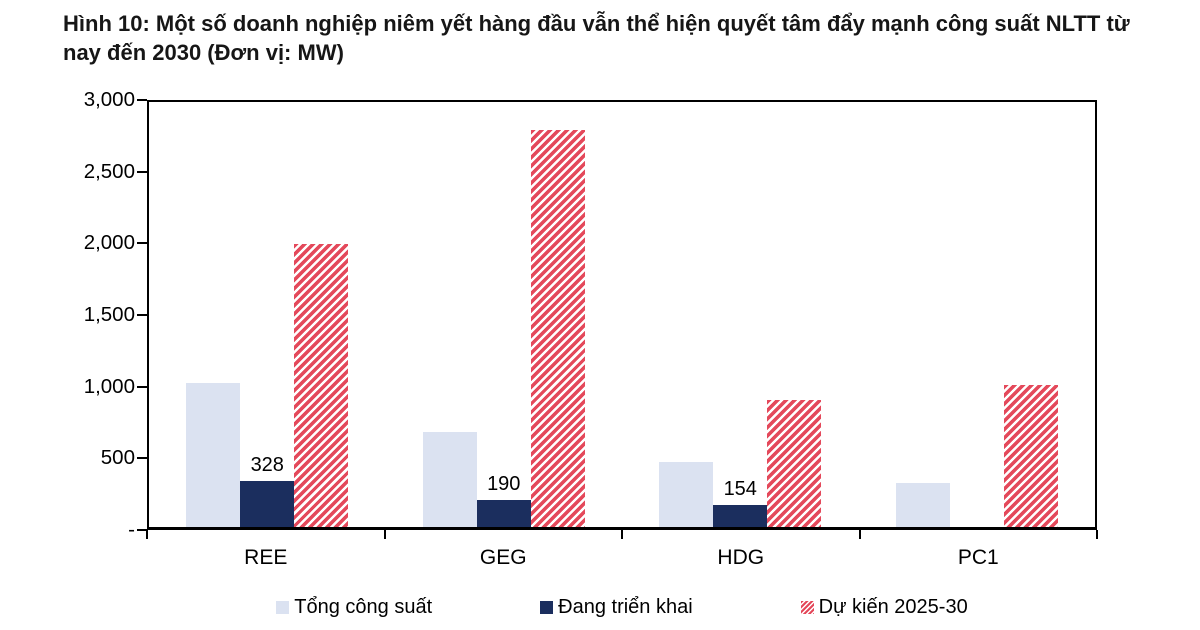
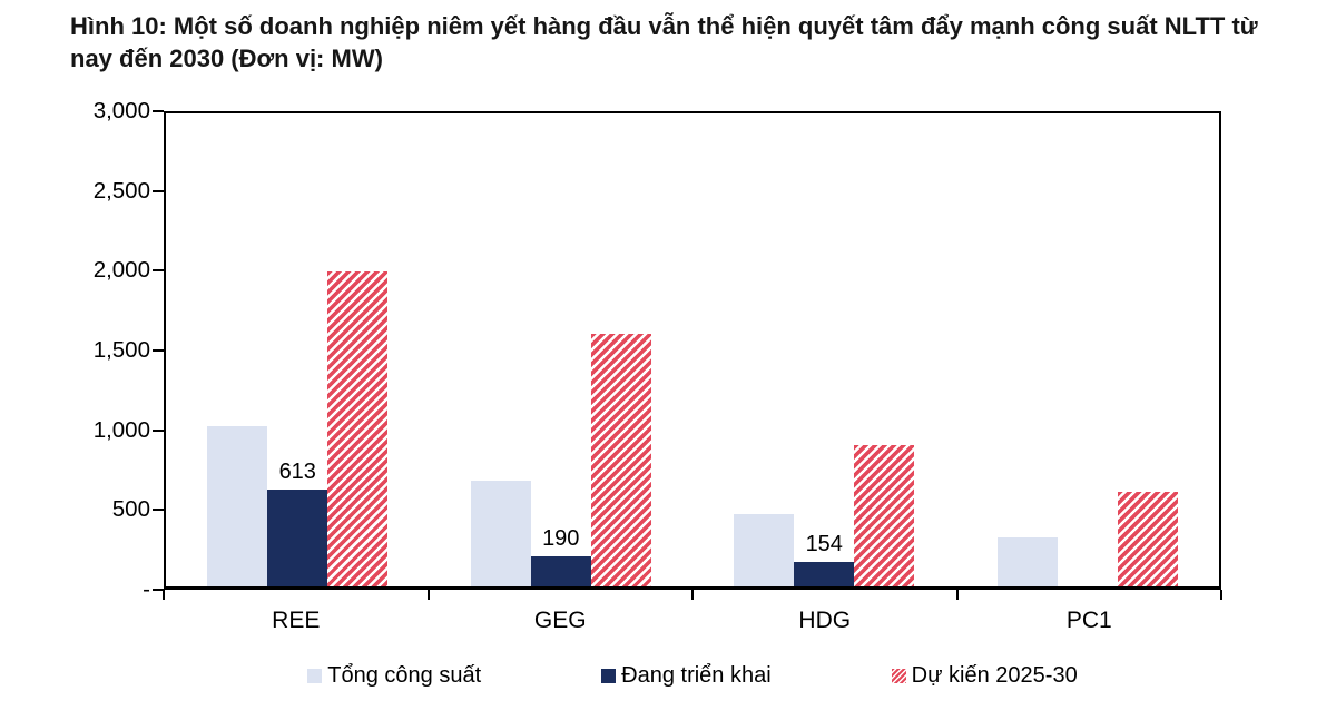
Đang triển khai/REE: 328 -> 613
Dự kiến 2025-30/GEG: 2800 -> 1600
Dự kiến 2025-30/PC1: 1000 -> 600
